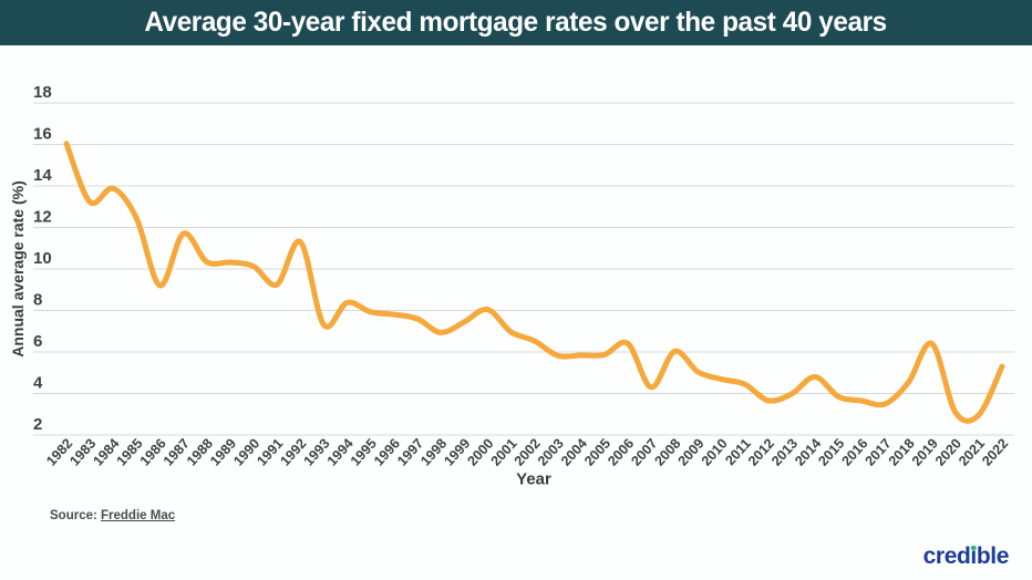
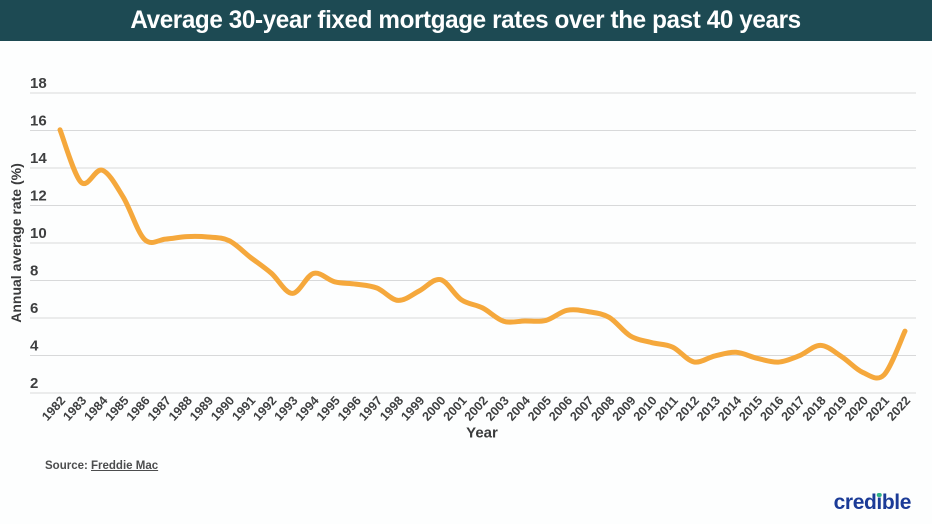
1986: 9.2 -> 10.2
1987: 11.7 -> 10.2
1992: 11.3 -> 8.4
2007: 4.3 -> 6.3
2014: 4.8 -> 4.2
2017: 3.5 -> 4.0
2019: 6.4 -> 3.9
